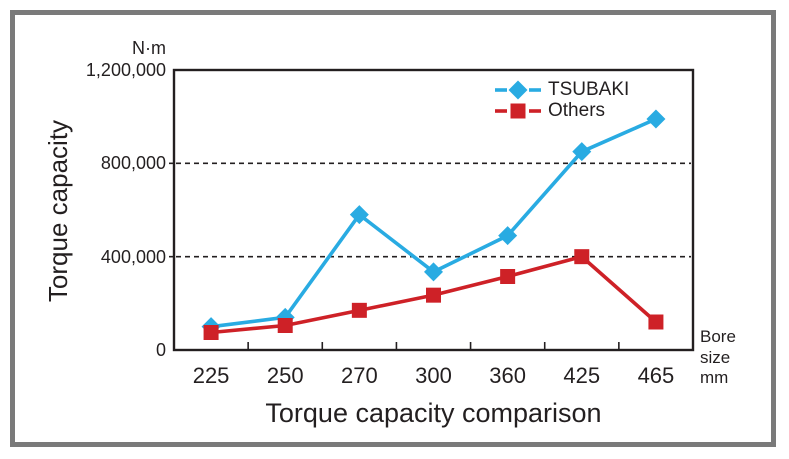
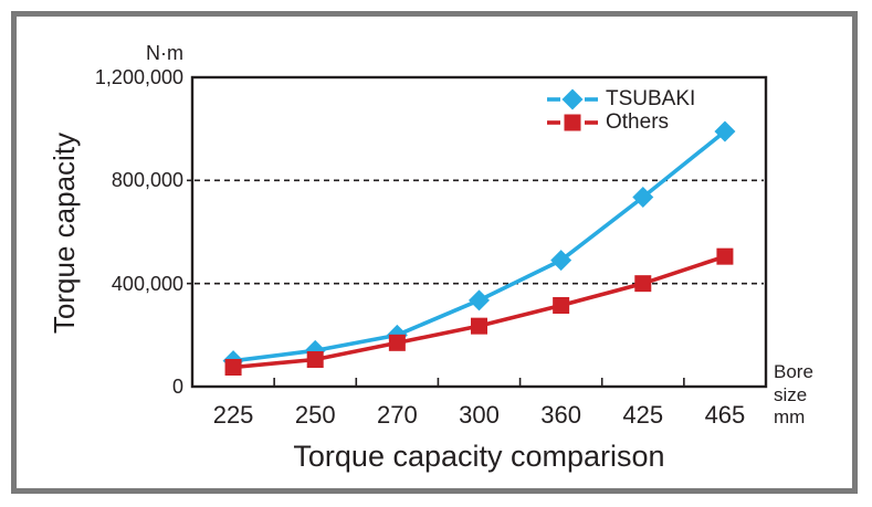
TSUBAKI/270: 580000 -> 200000
TSUBAKI/425: 850000 -> 740000
Others/465: 120000 -> 500000
